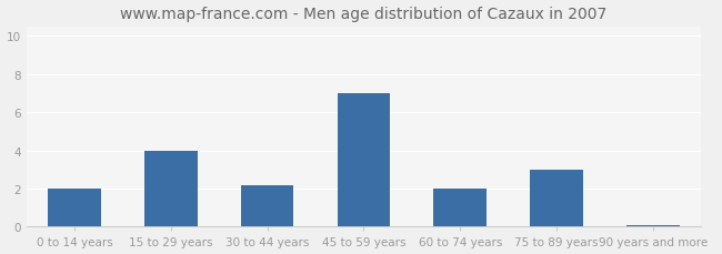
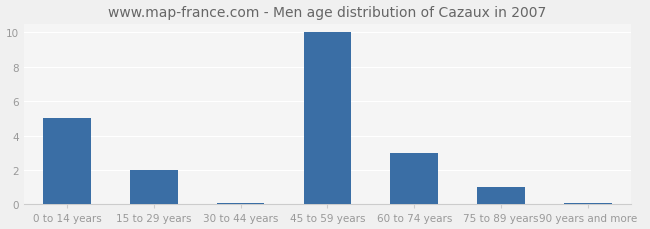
0 to 14 years: 2.0 -> 5.0
15 to 29 years: 4.0 -> 2.0
30 to 44 years: 2.2 -> 0.1
45 to 59 years: 7.0 -> 10.0
60 to 74 years: 2.0 -> 3.0
75 to 89 years: 3.0 -> 1.0
